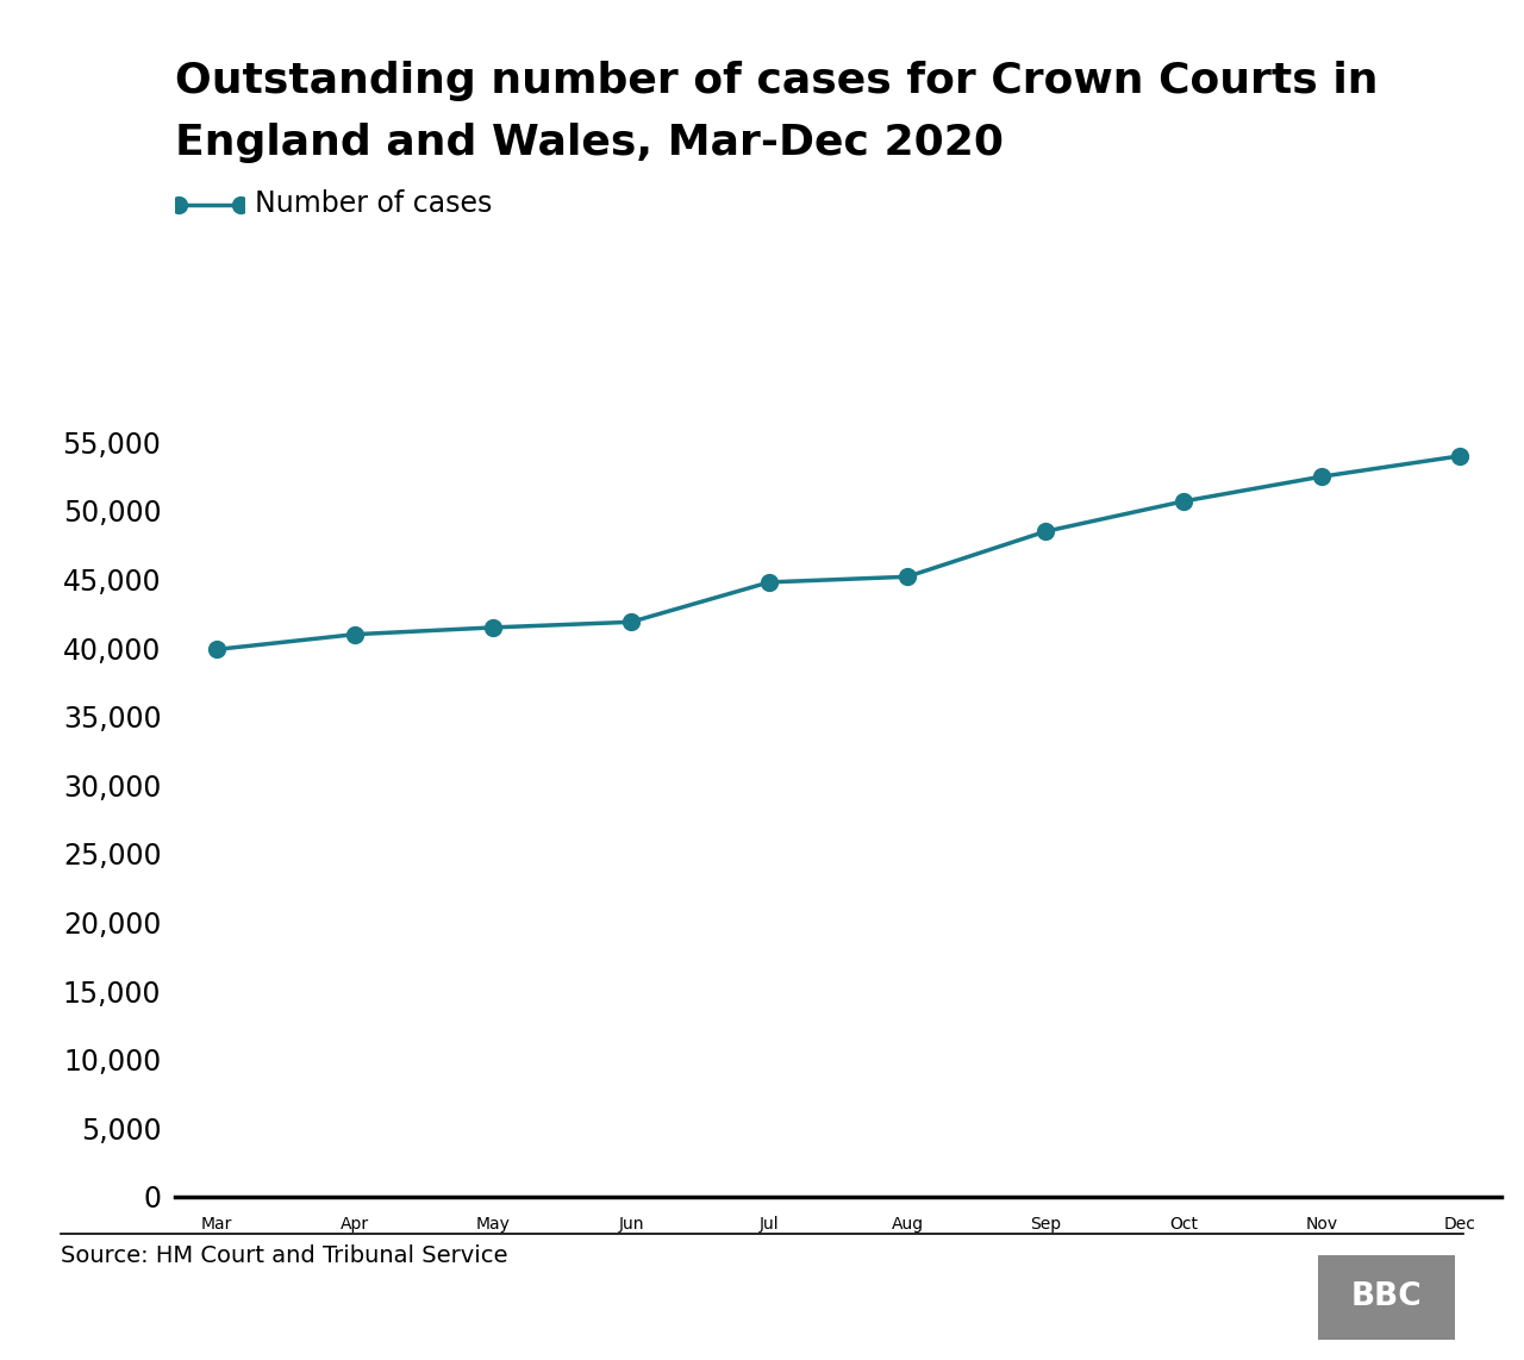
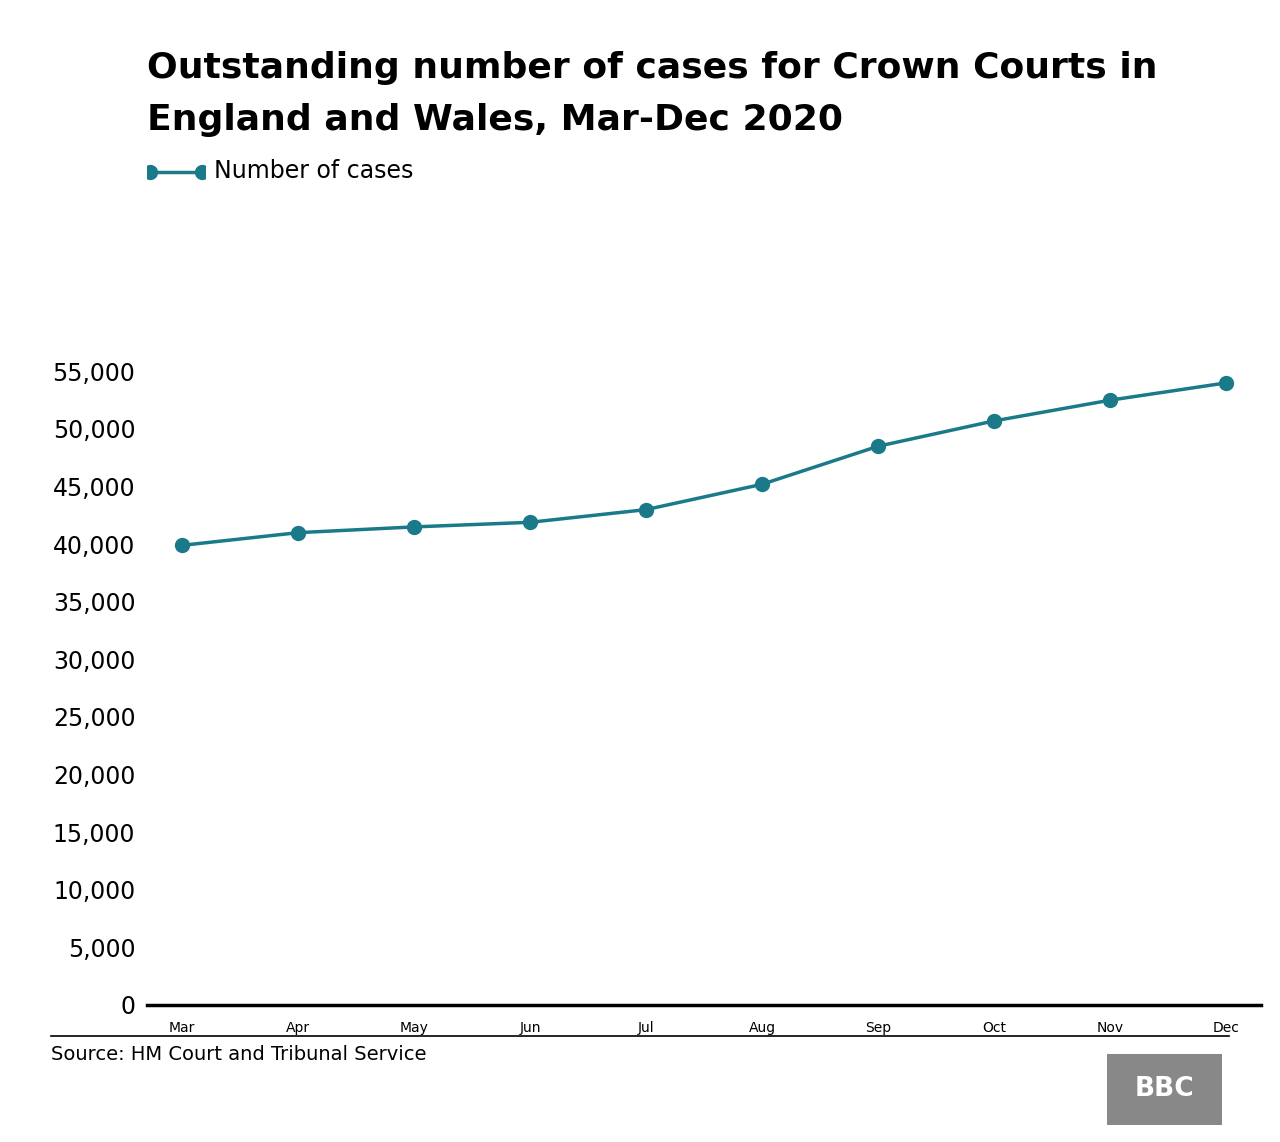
Jul: 44,800 -> 43,000
